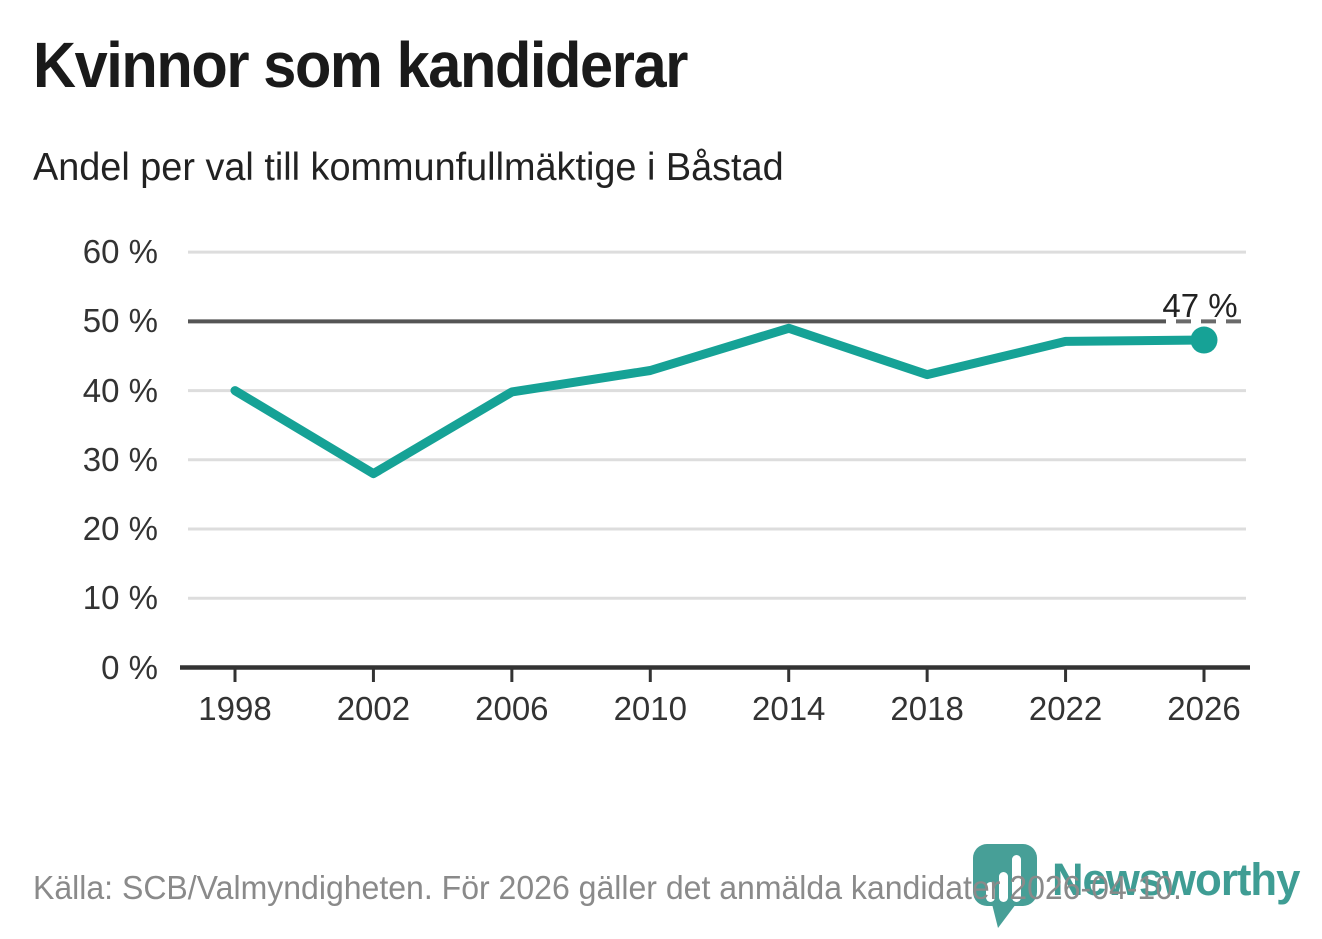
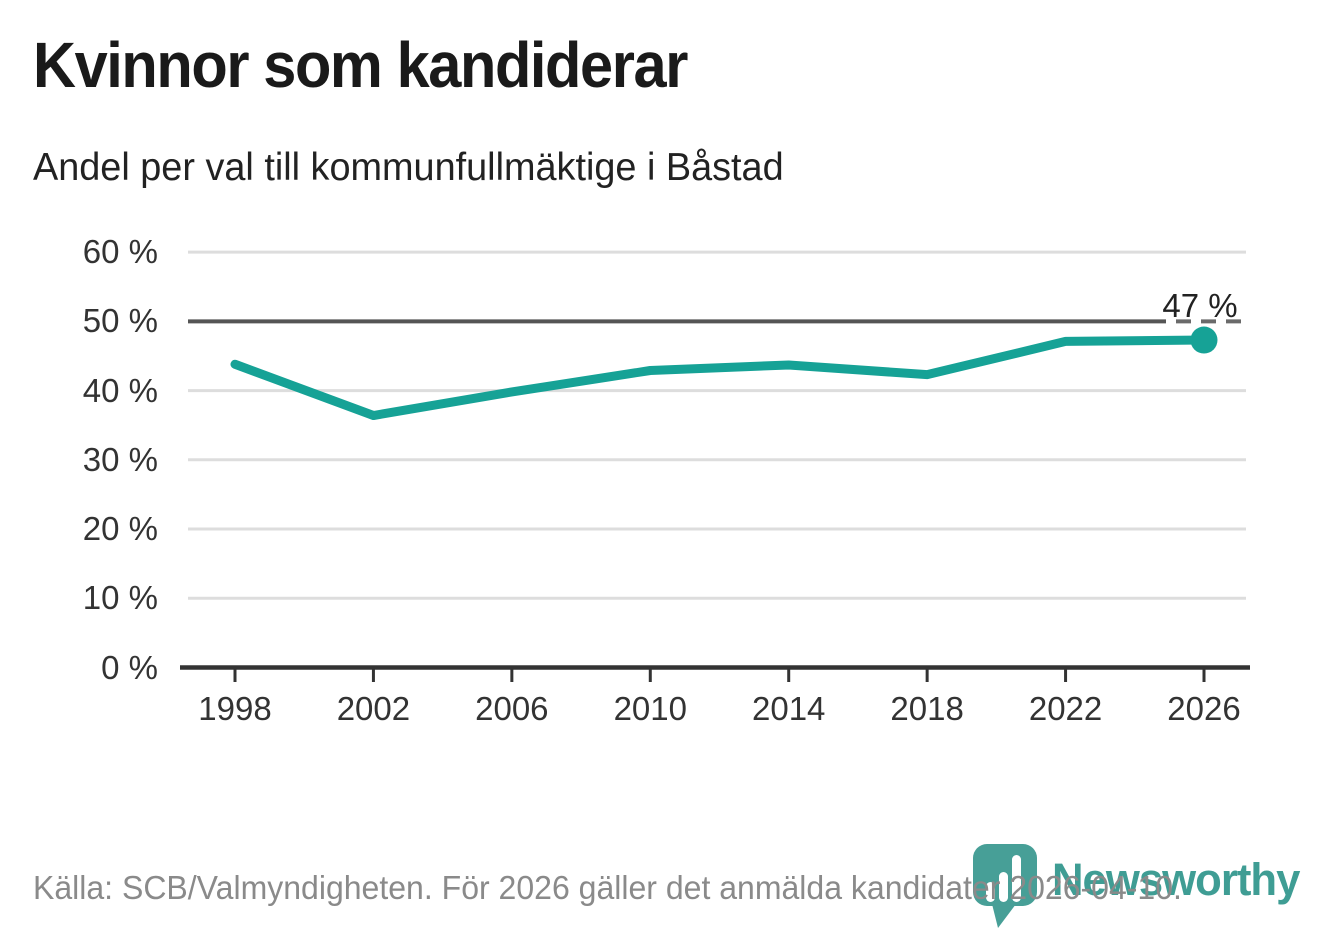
1998: 40% -> 44%
2002: 28% -> 36%
2014: 49% -> 44%
